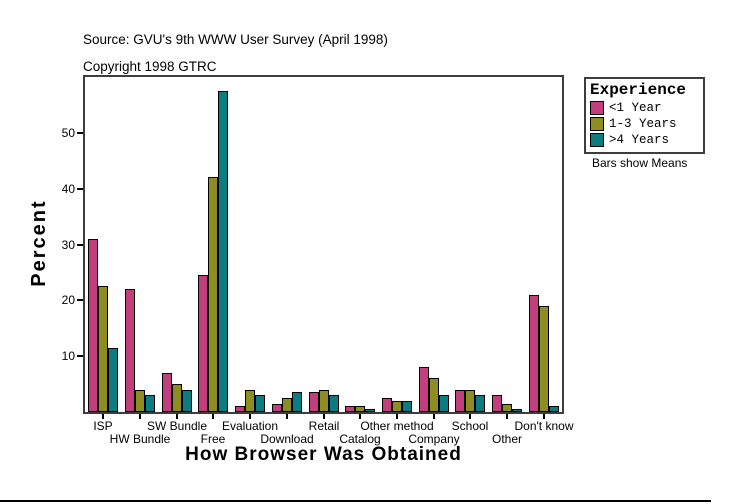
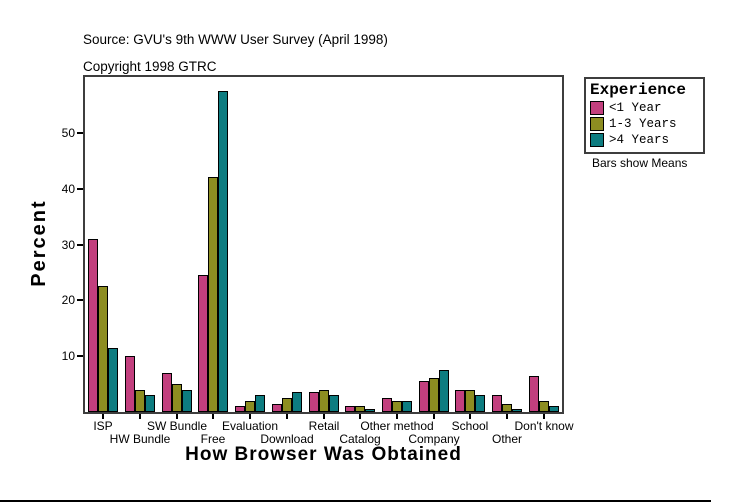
<1 Year/HW Bundle: 22 -> 10
1-3 Years/Evaluation: 4 -> 2
<1 Year/Company: 8 -> 6
>4 Years/Company: 3 -> 8
<1 Year/Don't know: 21 -> 6
1-3 Years/Don't know: 19 -> 2
